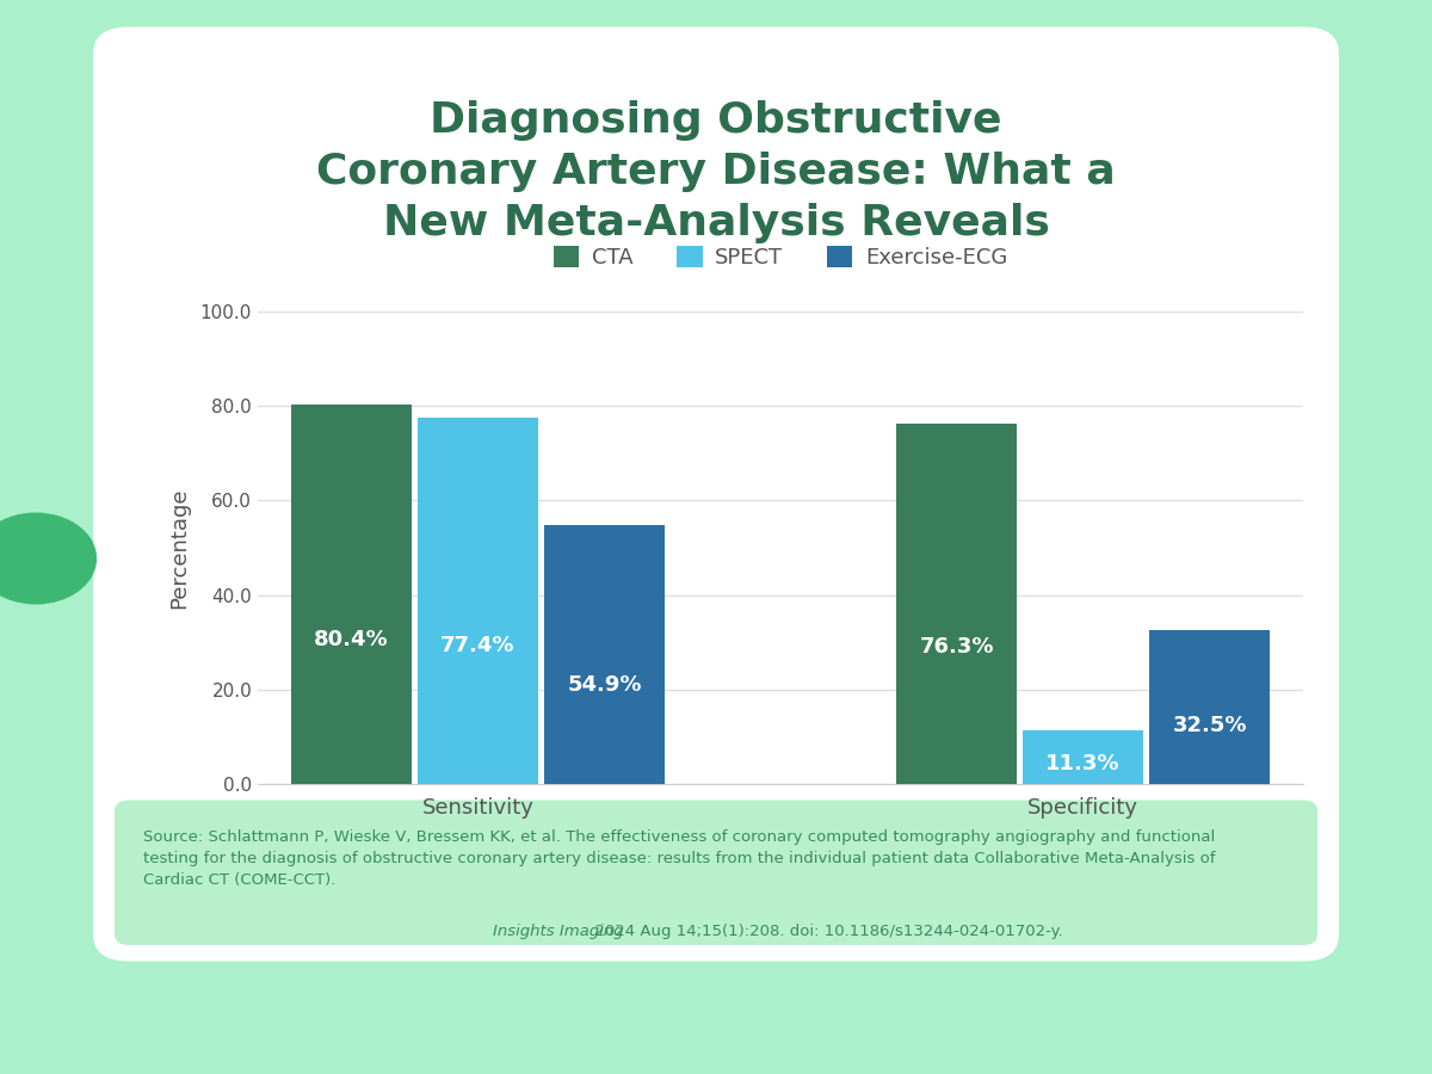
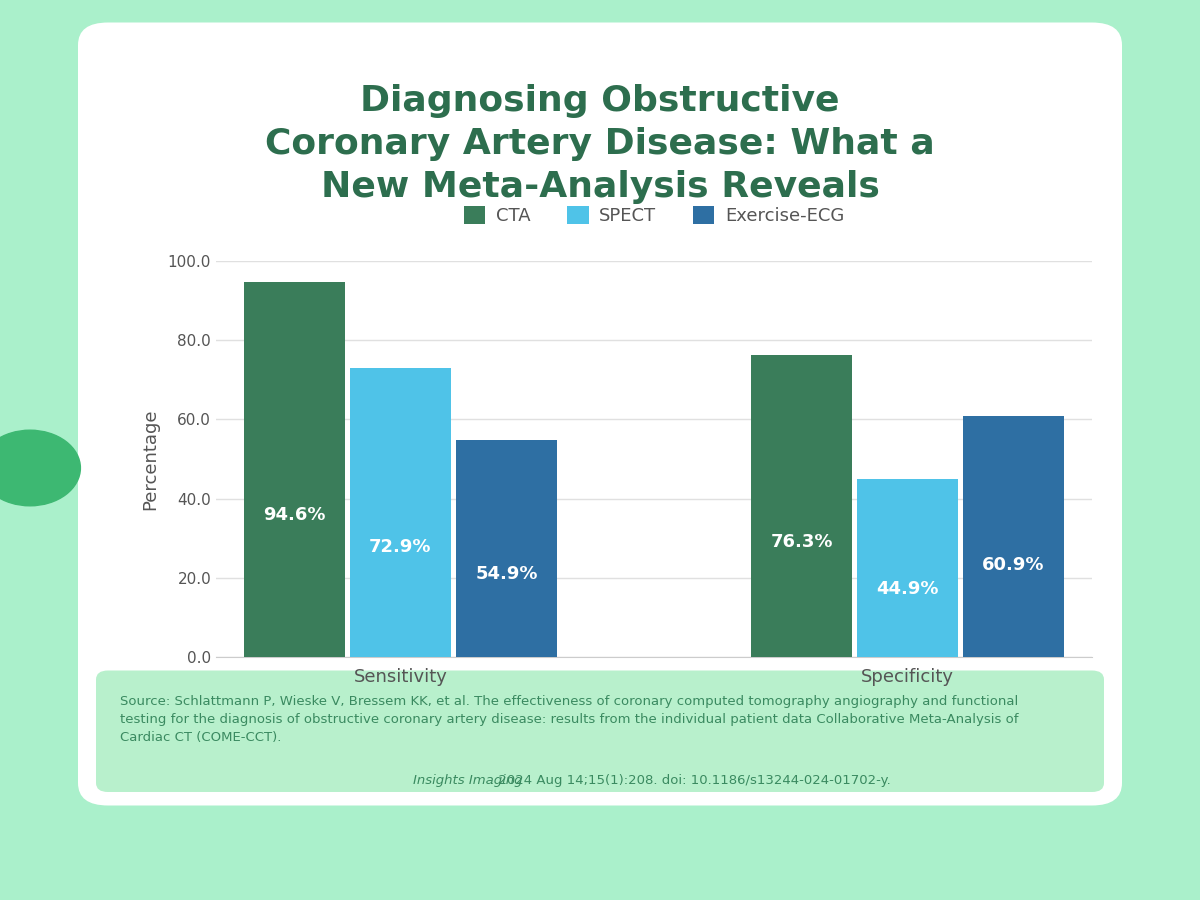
CTA/Sensitivity: 80.4% -> 94.6%
SPECT/Sensitivity: 77.4% -> 72.9%
SPECT/Specificity: 11.3% -> 44.9%
Exercise-ECG/Specificity: 32.5% -> 60.9%
